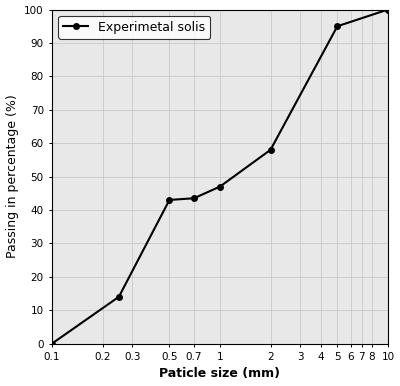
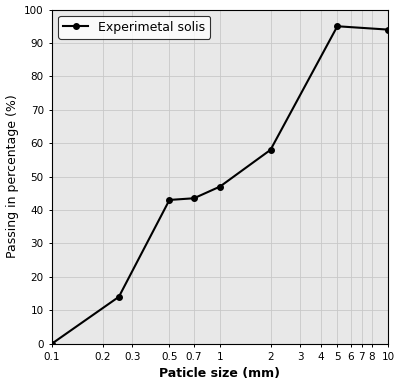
10: 100.0 -> 94.0
